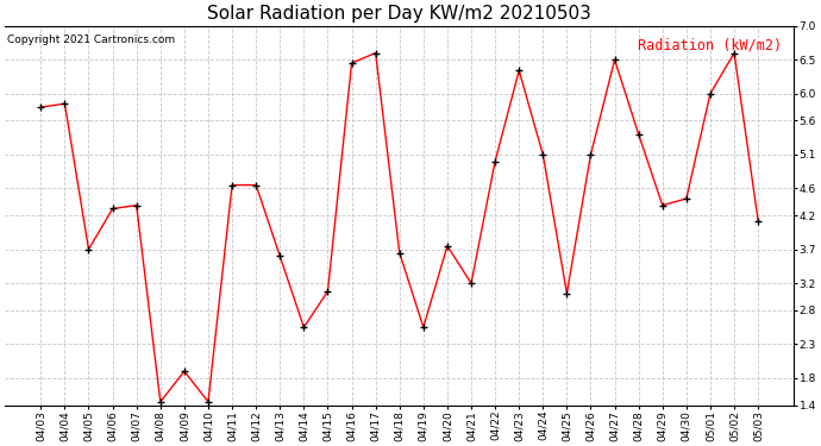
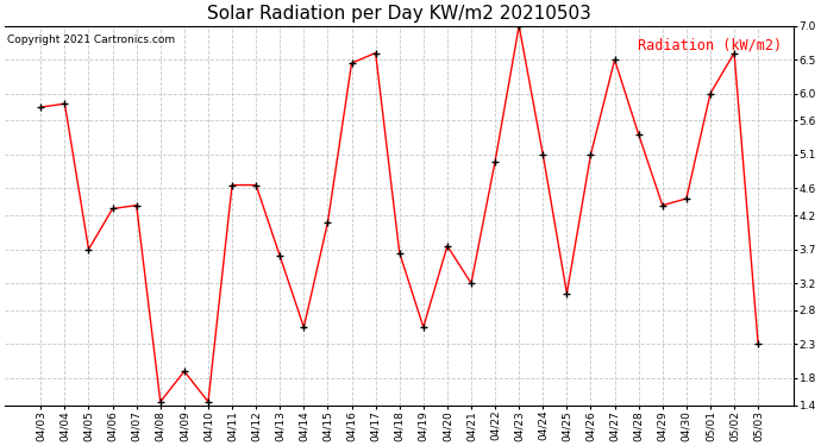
04/15: 3.08 -> 4.10
04/23: 6.34 -> 7.00
05/03: 4.12 -> 2.30
